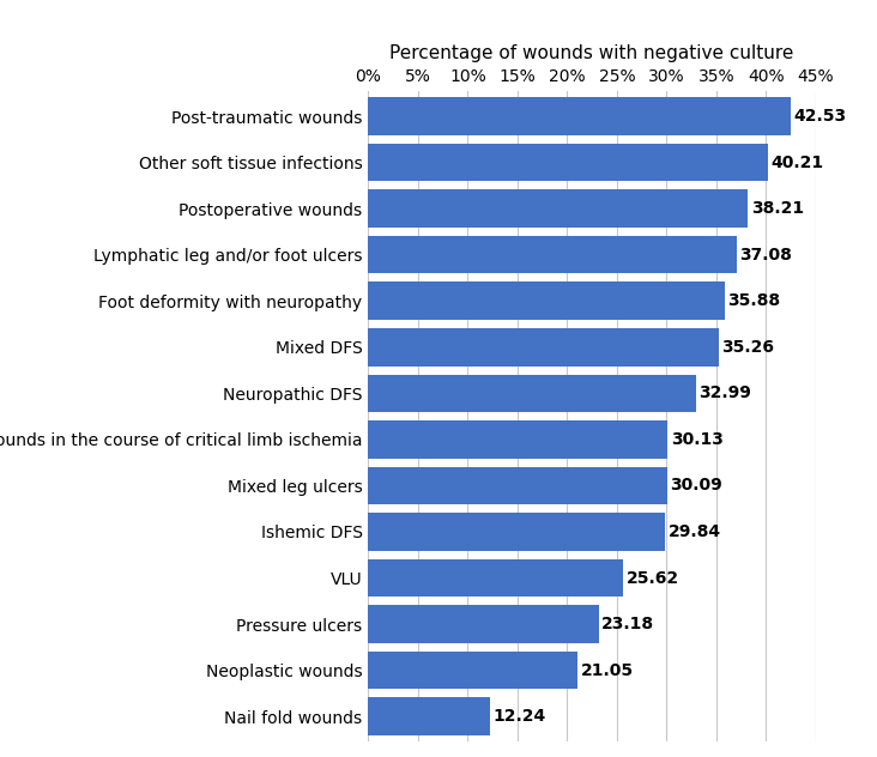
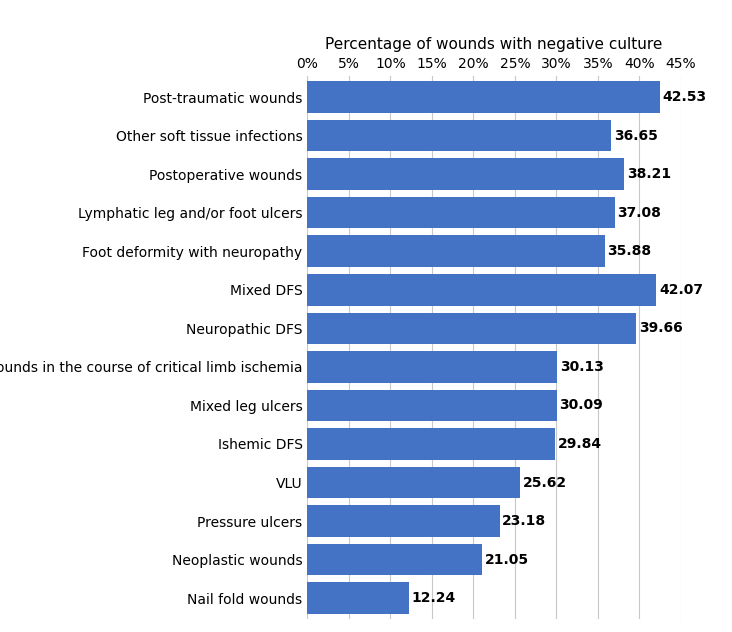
Other soft tissue infections: 40.21 -> 36.65
Mixed DFS: 35.26 -> 42.07
Neuropathic DFS: 32.99 -> 39.66
